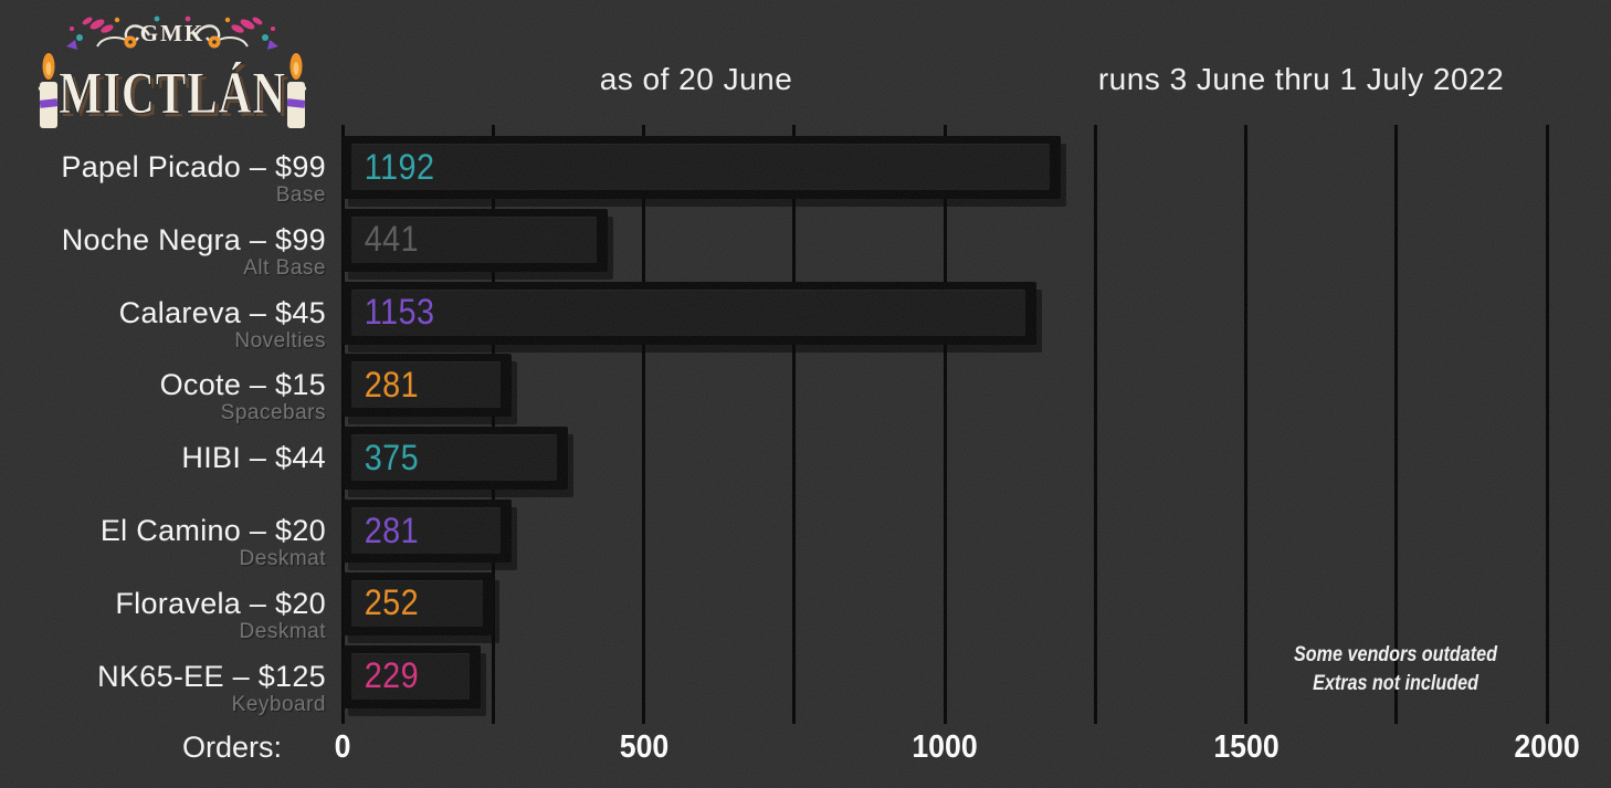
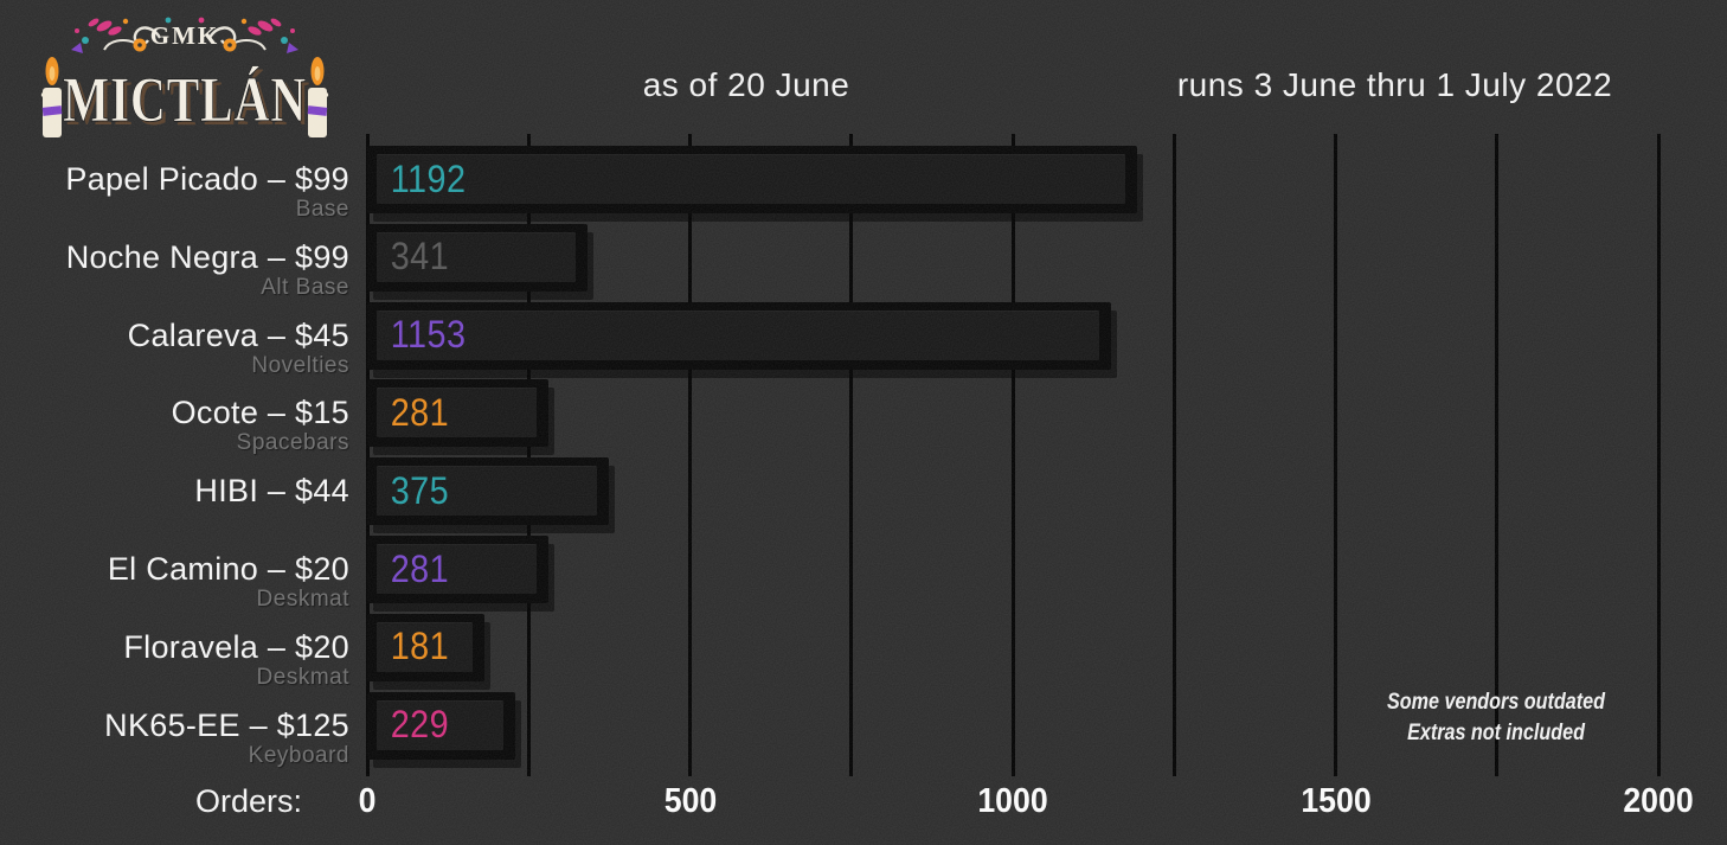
Noche Negra – $99: 441 -> 341
Floravela – $20: 252 -> 181
